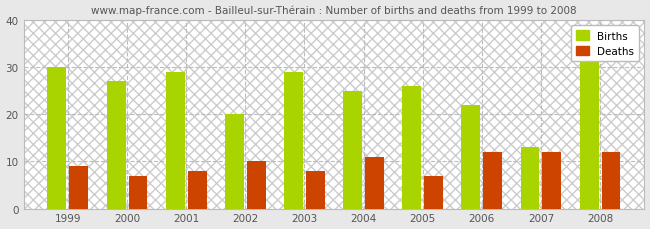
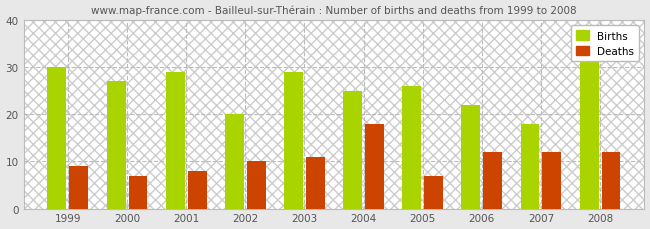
Deaths/2003: 8 -> 11
Deaths/2004: 11 -> 18
Births/2007: 13 -> 18
